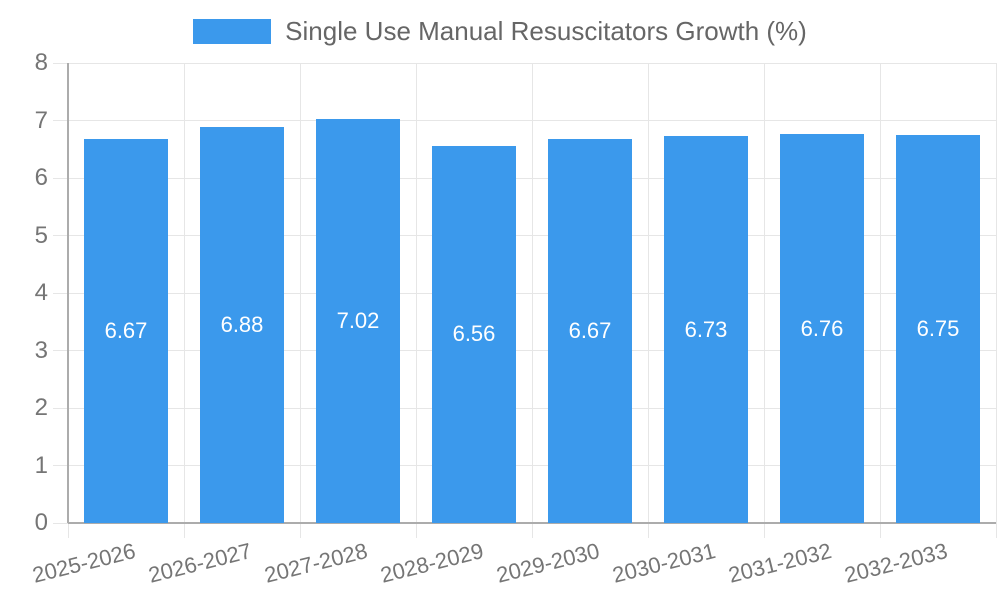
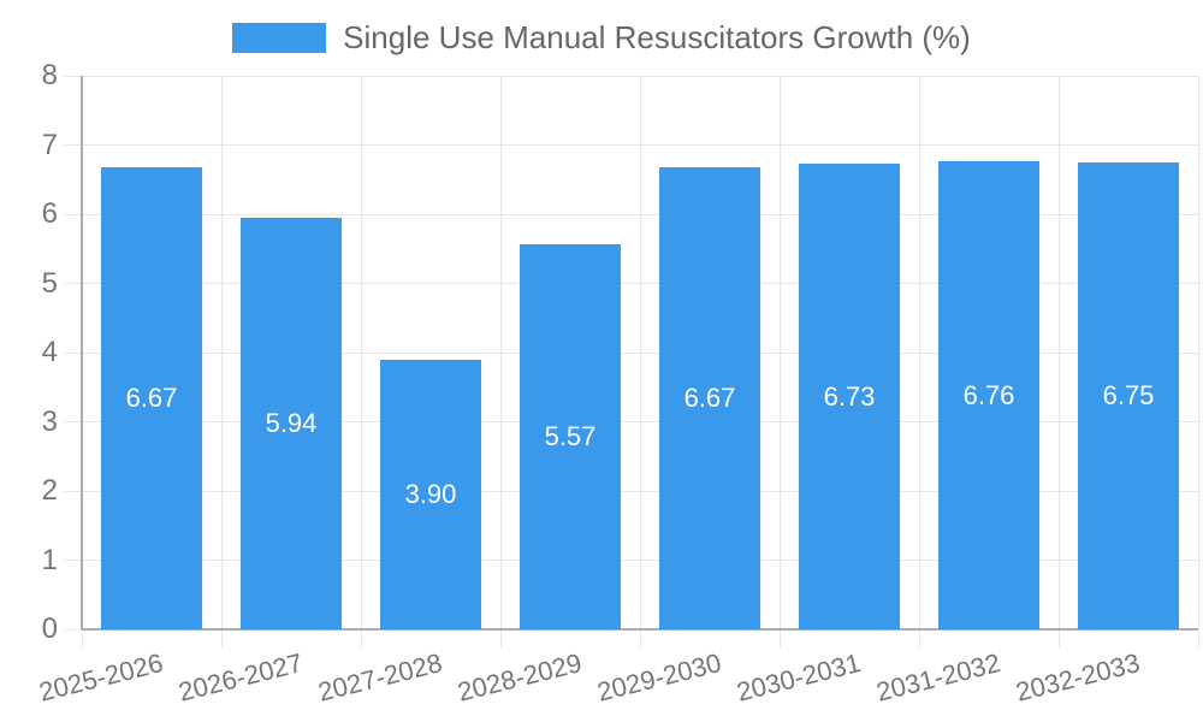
2026-2027: 6.88 -> 5.94
2027-2028: 7.02 -> 3.90
2028-2029: 6.56 -> 5.57
